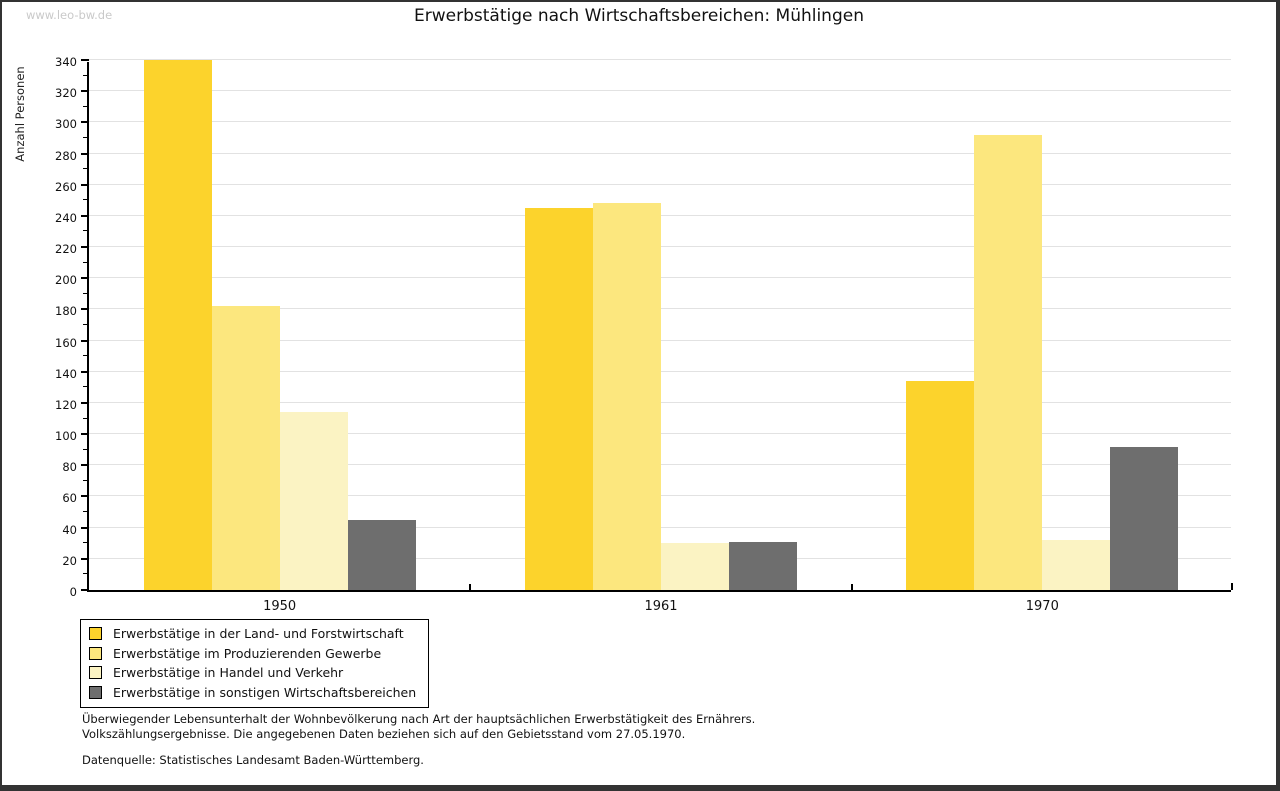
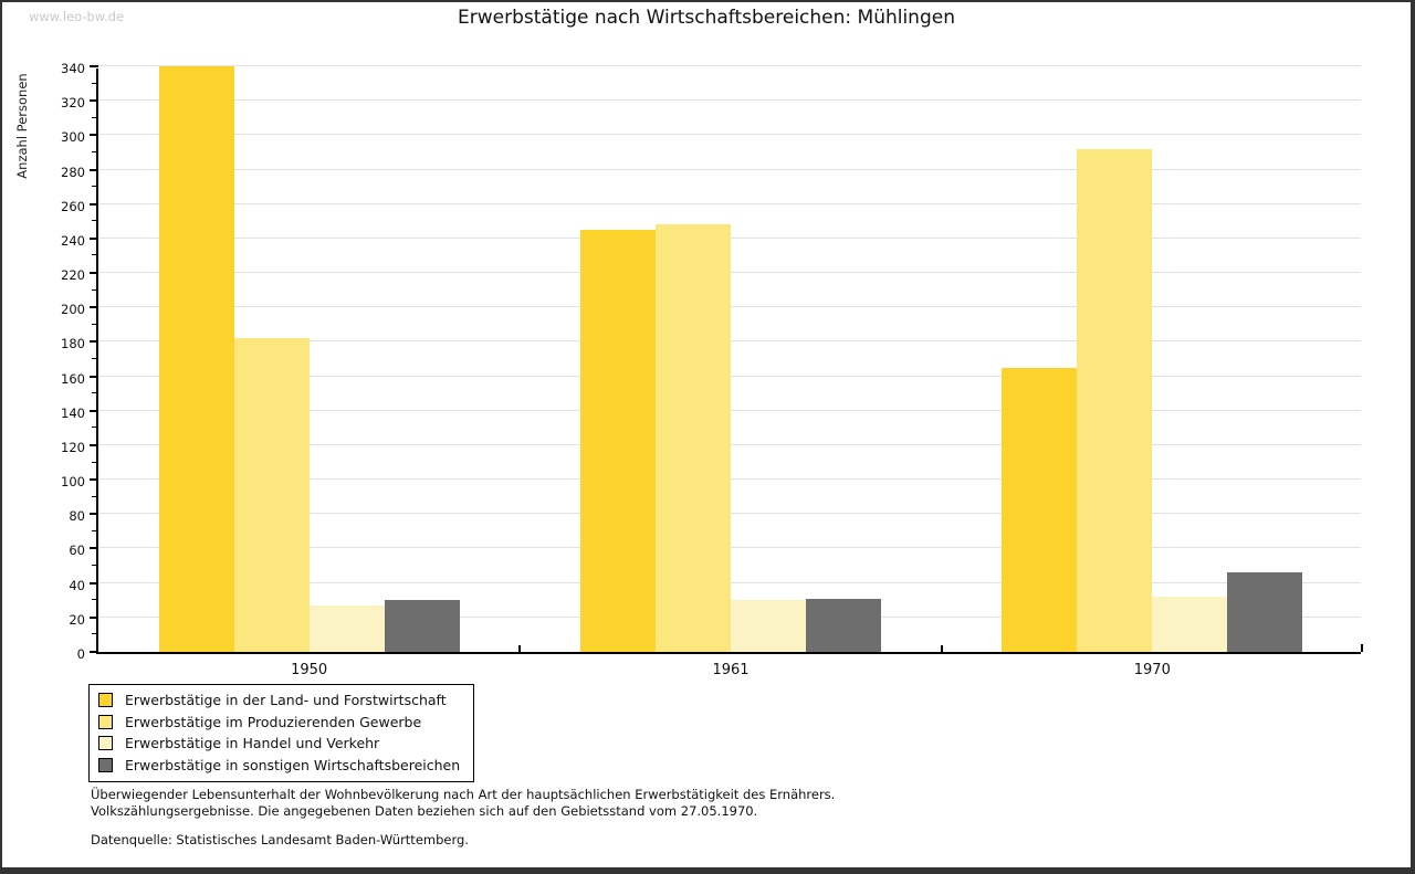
Erwerbstätige in Handel und Verkehr/1950: 114 -> 27
Erwerbstätige in sonstigen Wirtschaftsbereichen/1950: 45 -> 30
Erwerbstätige in der Land- und Forstwirtschaft/1970: 134 -> 165
Erwerbstätige in sonstigen Wirtschaftsbereichen/1970: 92 -> 46
